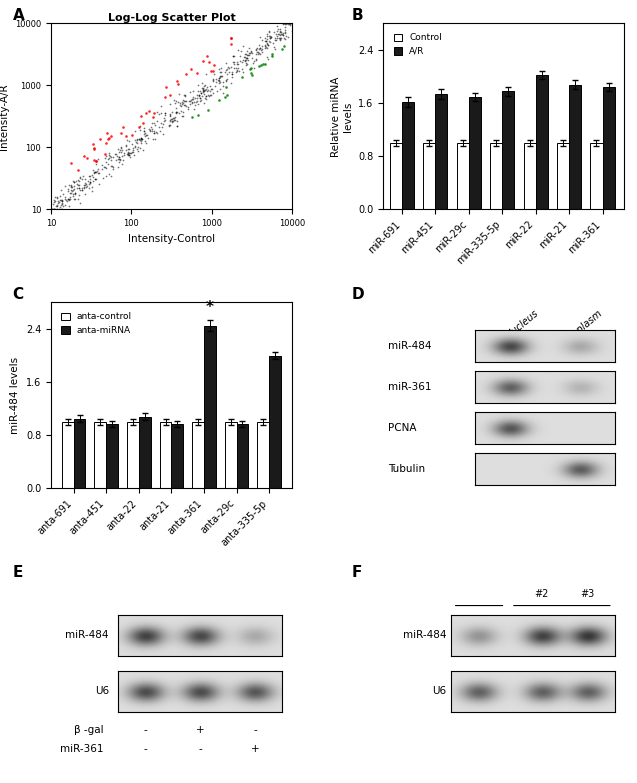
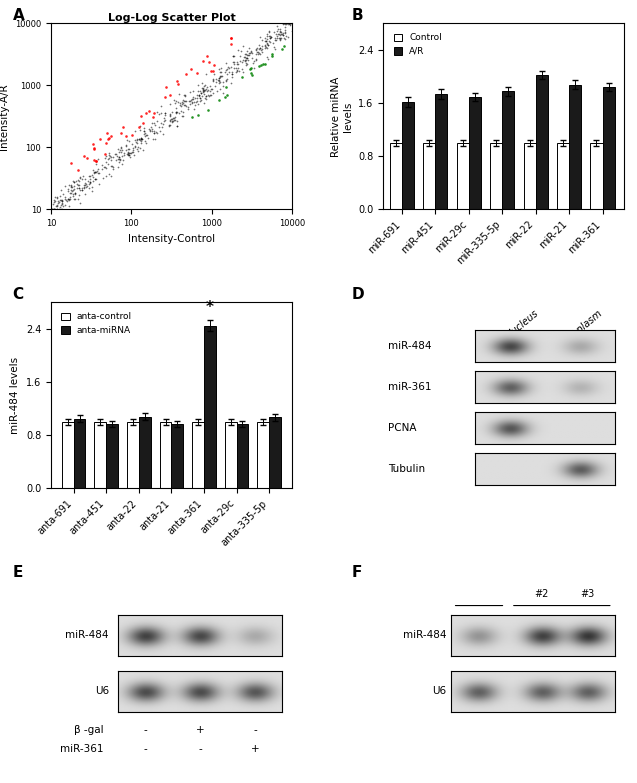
anta-miRNA/anta-335-5p: 2.00 -> 1.07
